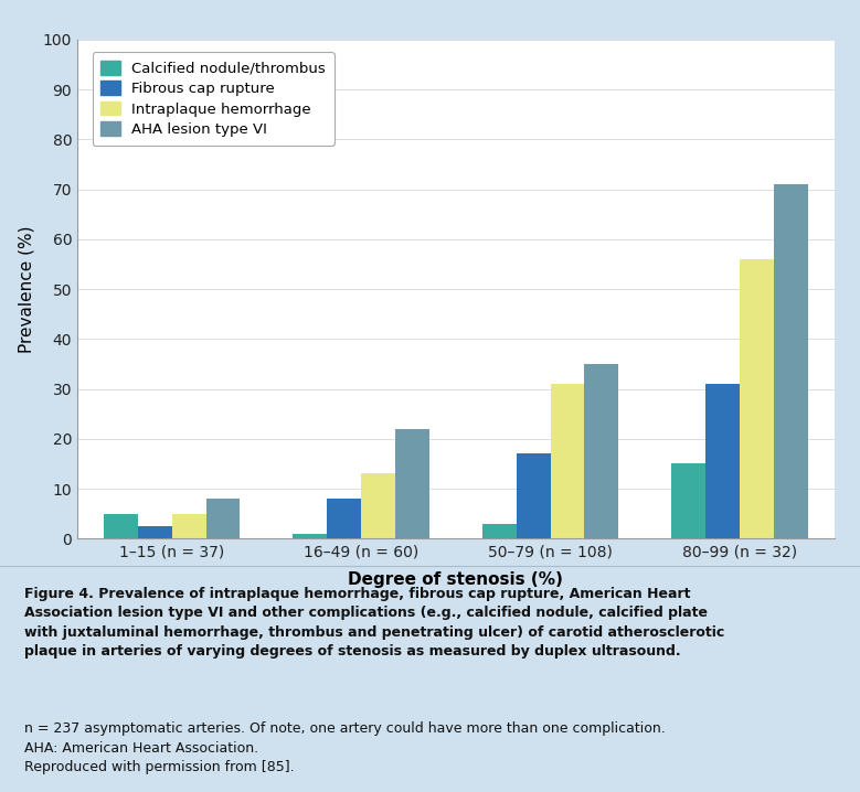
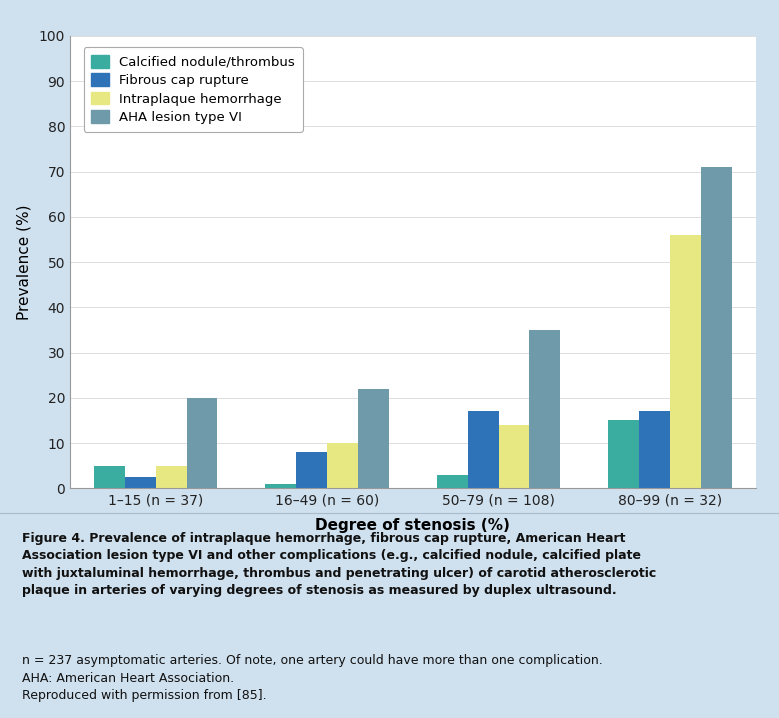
AHA lesion type VI/1–15 (n = 37): 8 -> 20
Intraplaque hemorrhage/16–49 (n = 60): 13 -> 10
Intraplaque hemorrhage/50–79 (n = 108): 31 -> 14
Fibrous cap rupture/80–99 (n = 32): 31.0 -> 17.0
